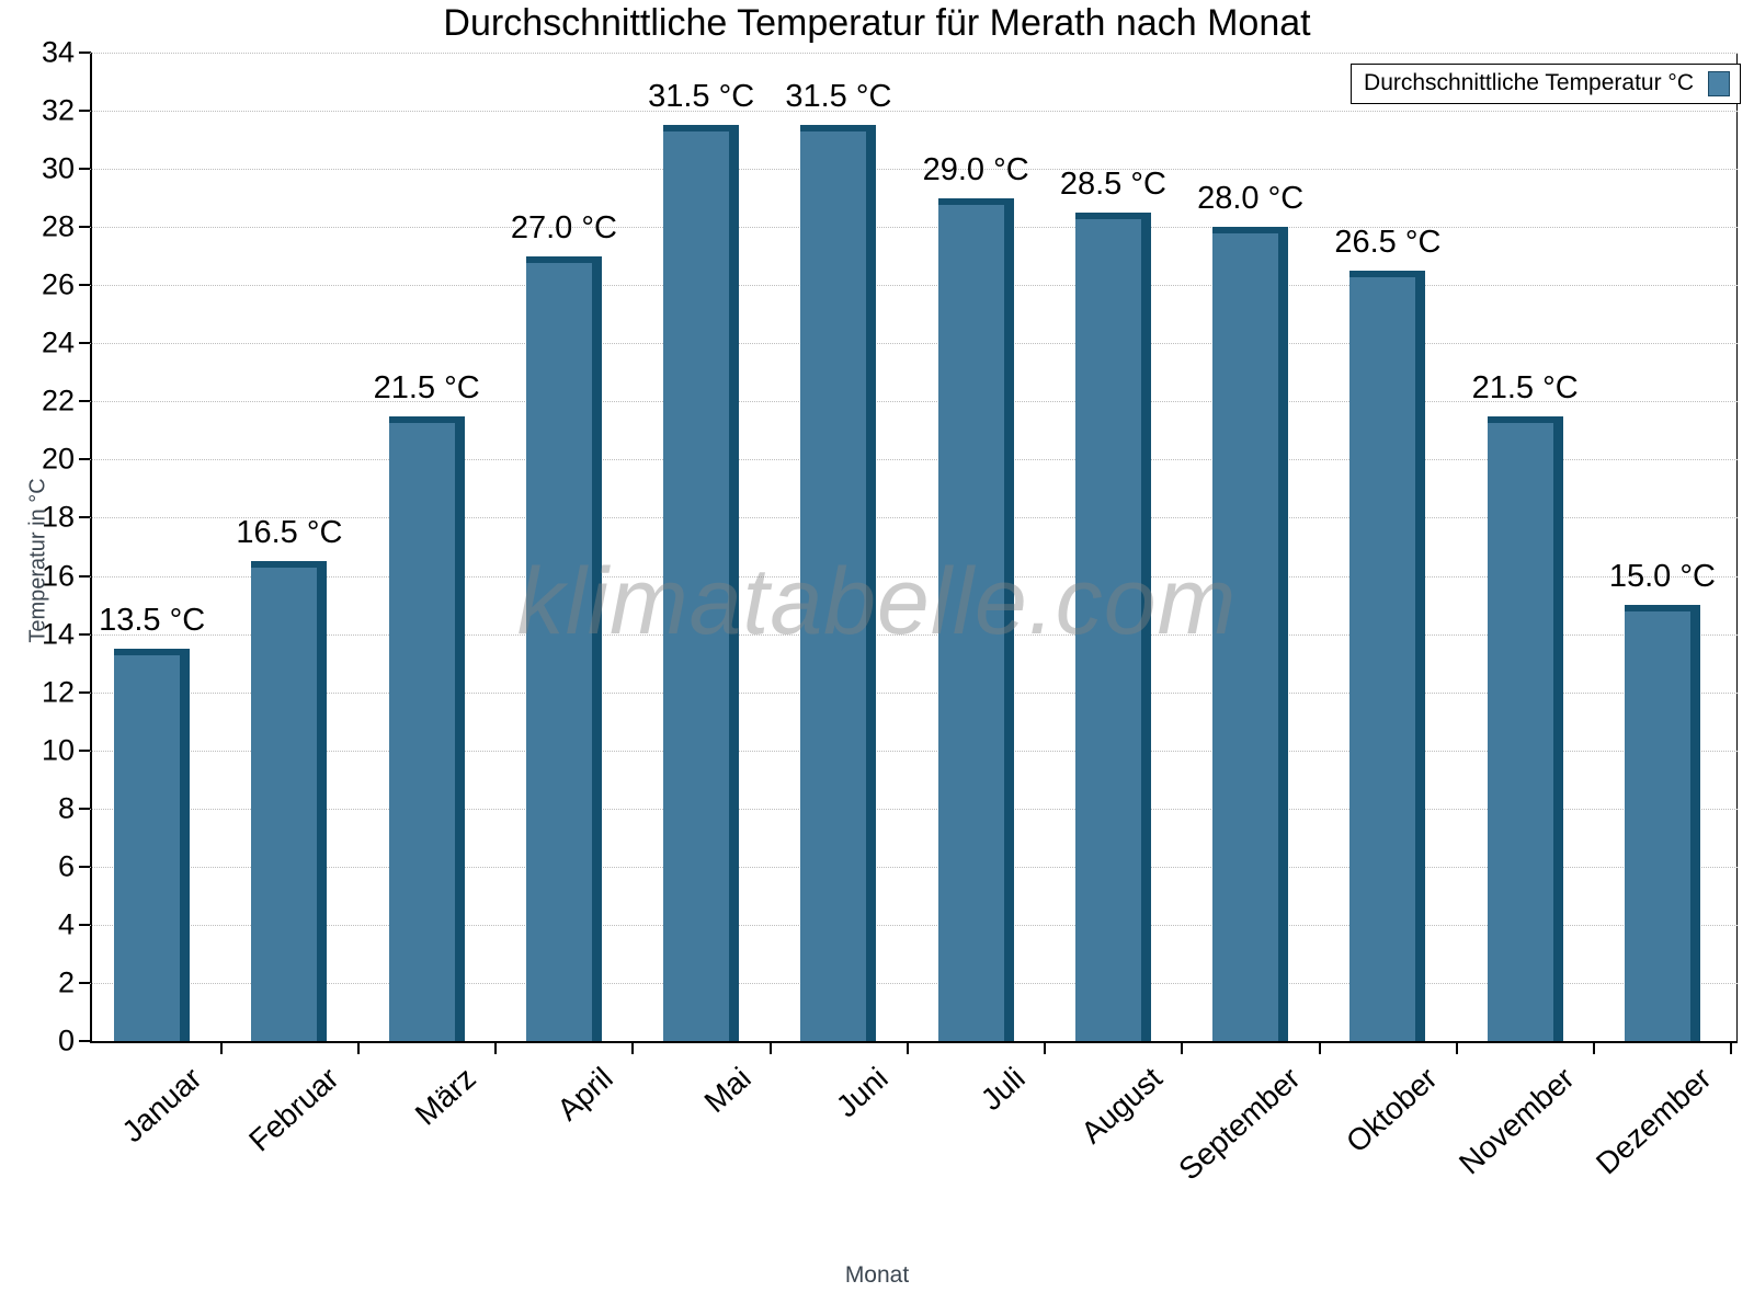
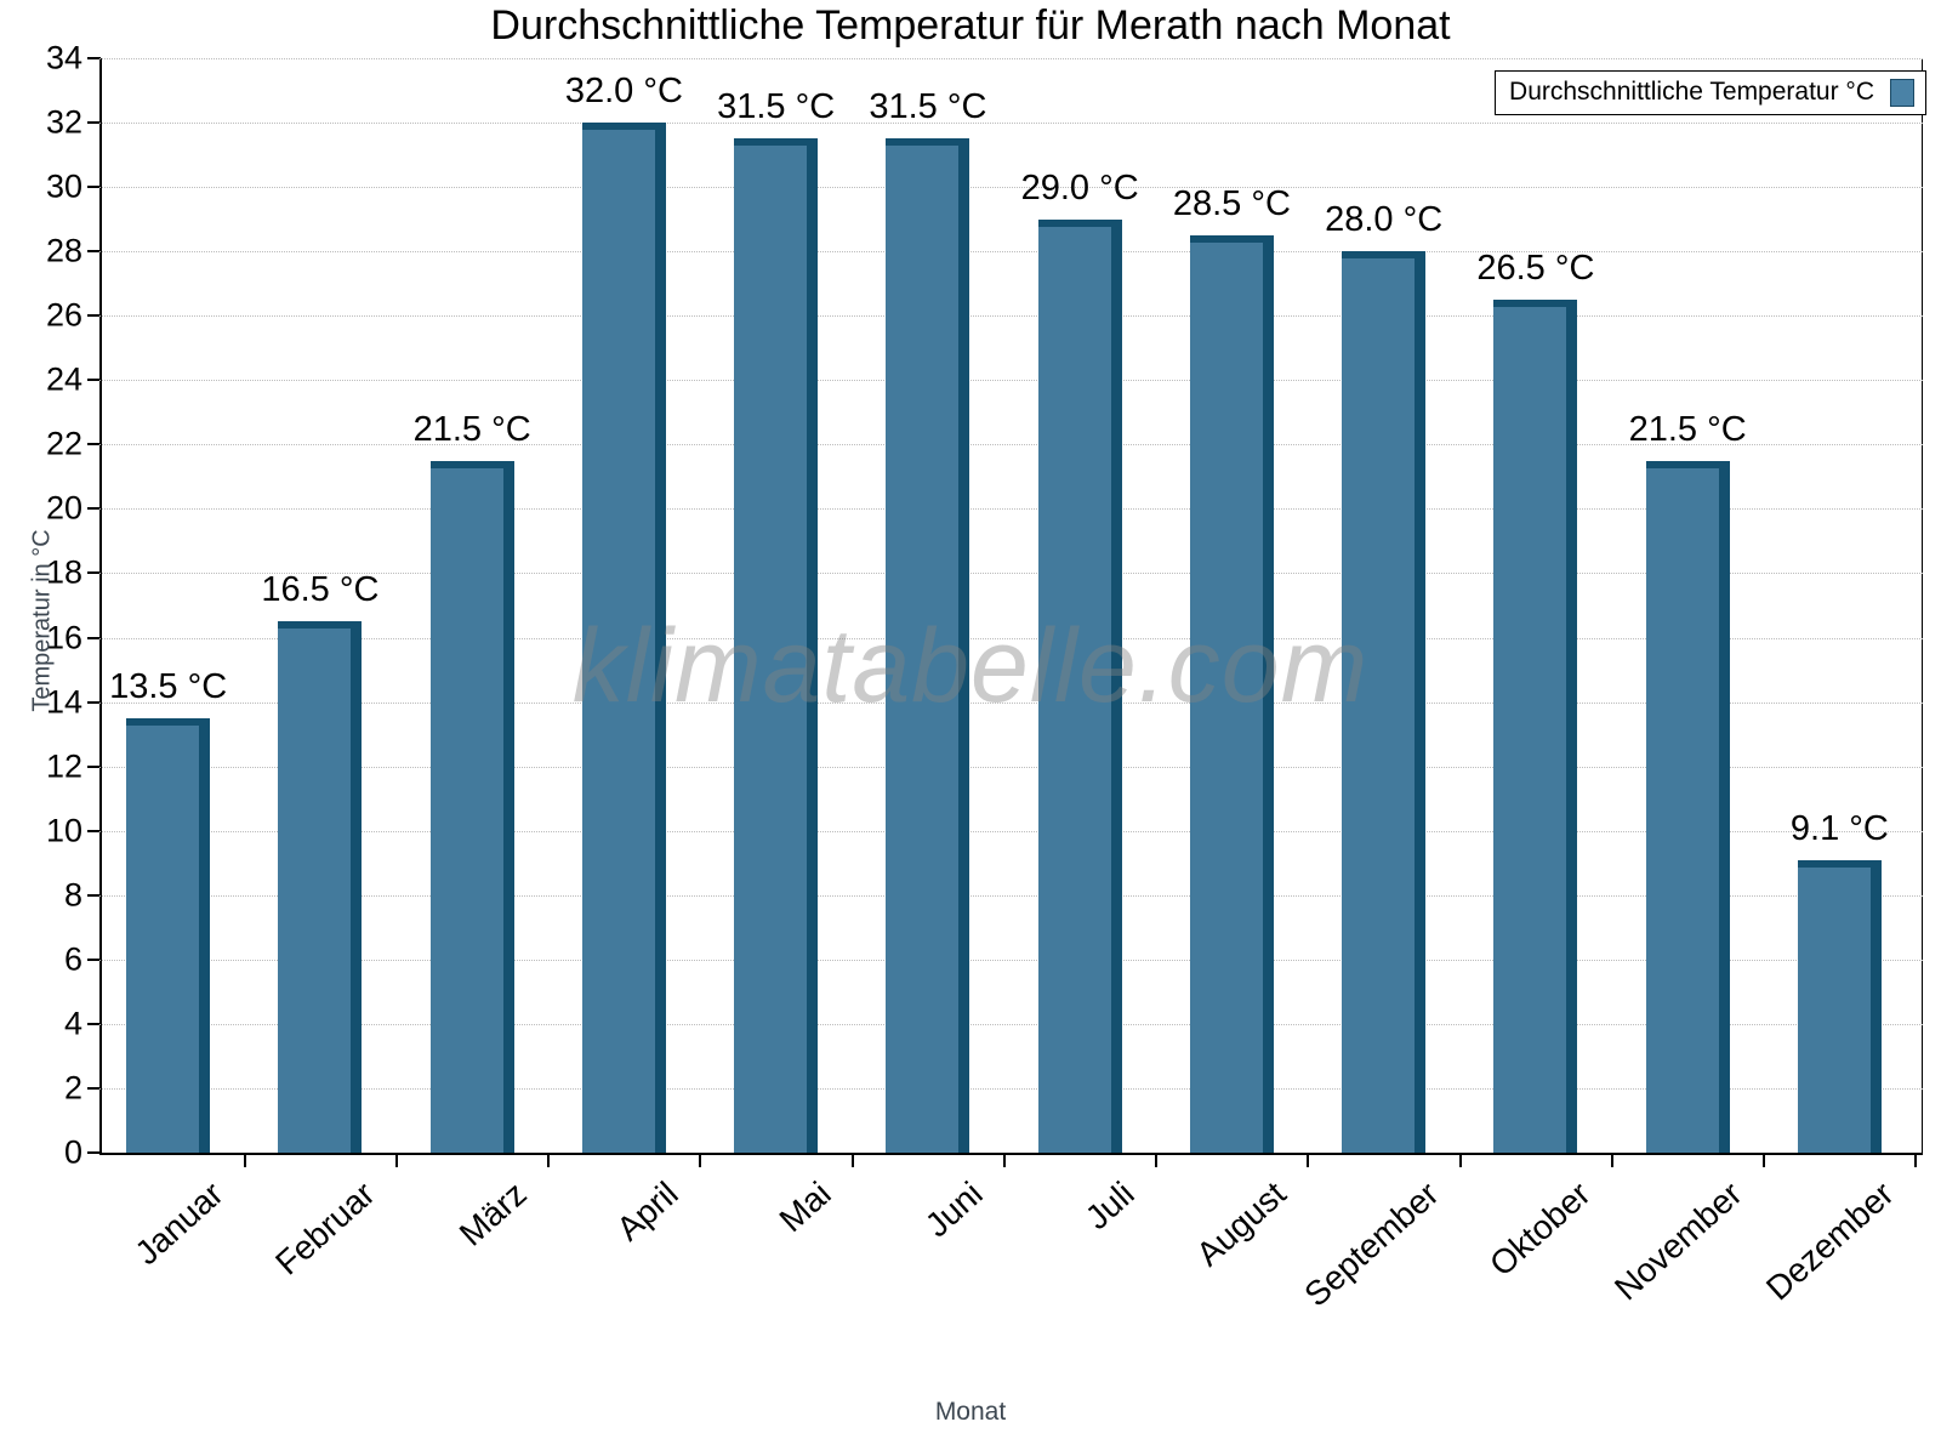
April: 27.0 -> 32.0
Dezember: 15.0 -> 9.1
